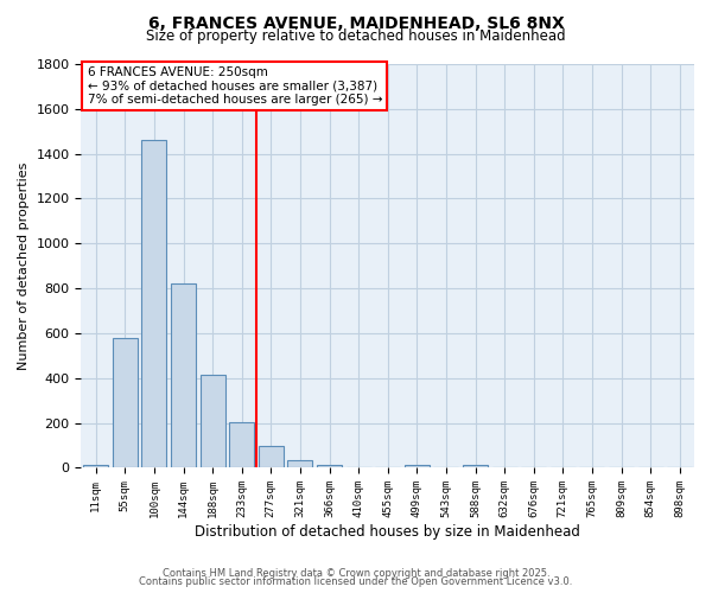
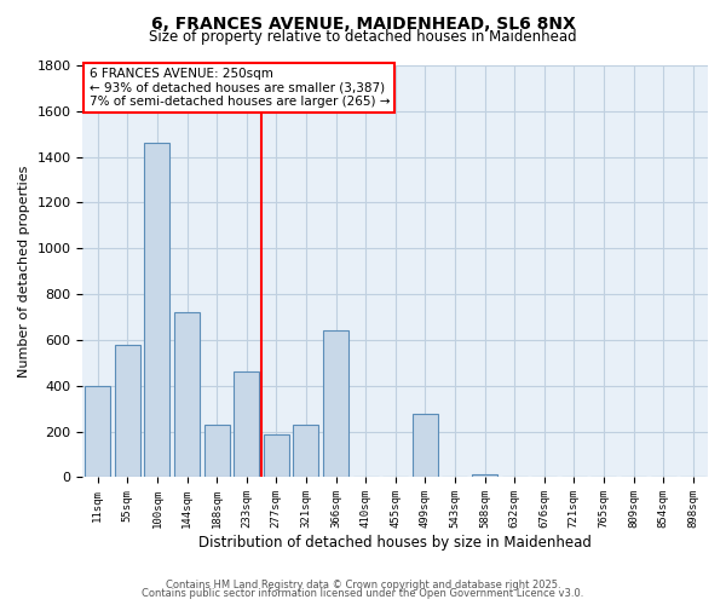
11sqm: 20 -> 400
144sqm: 820 -> 720
188sqm: 420 -> 230
233sqm: 200 -> 460
277sqm: 100 -> 190
321sqm: 40 -> 230
366sqm: 20 -> 640
499sqm: 20 -> 280
